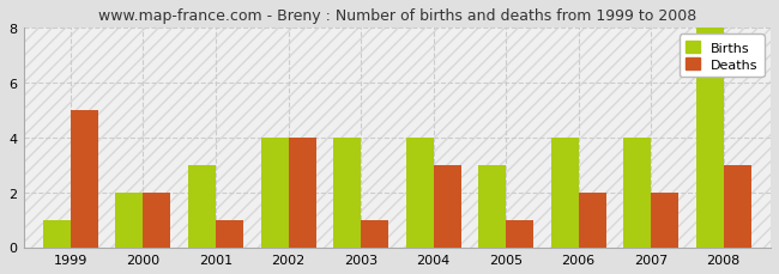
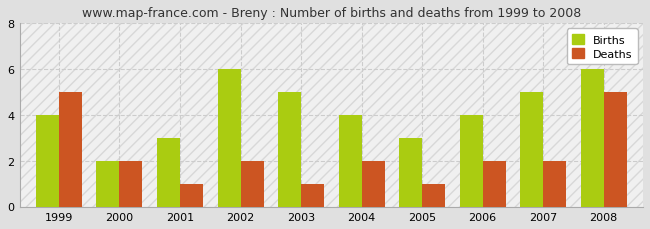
Births/1999: 1 -> 4
Births/2002: 4 -> 6
Deaths/2002: 4 -> 2
Births/2003: 4 -> 5
Deaths/2004: 3 -> 2
Births/2007: 4 -> 5
Births/2008: 8 -> 6
Deaths/2008: 3 -> 5
